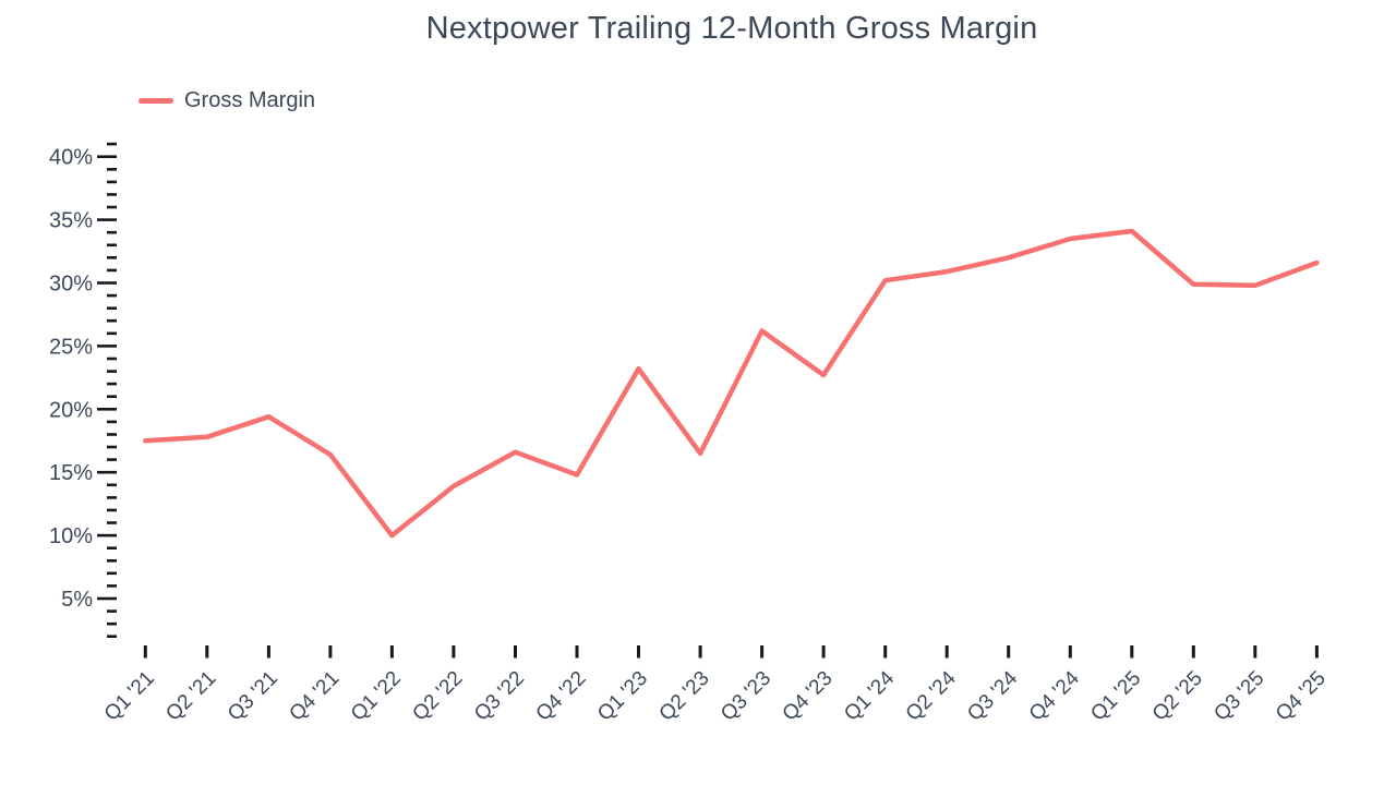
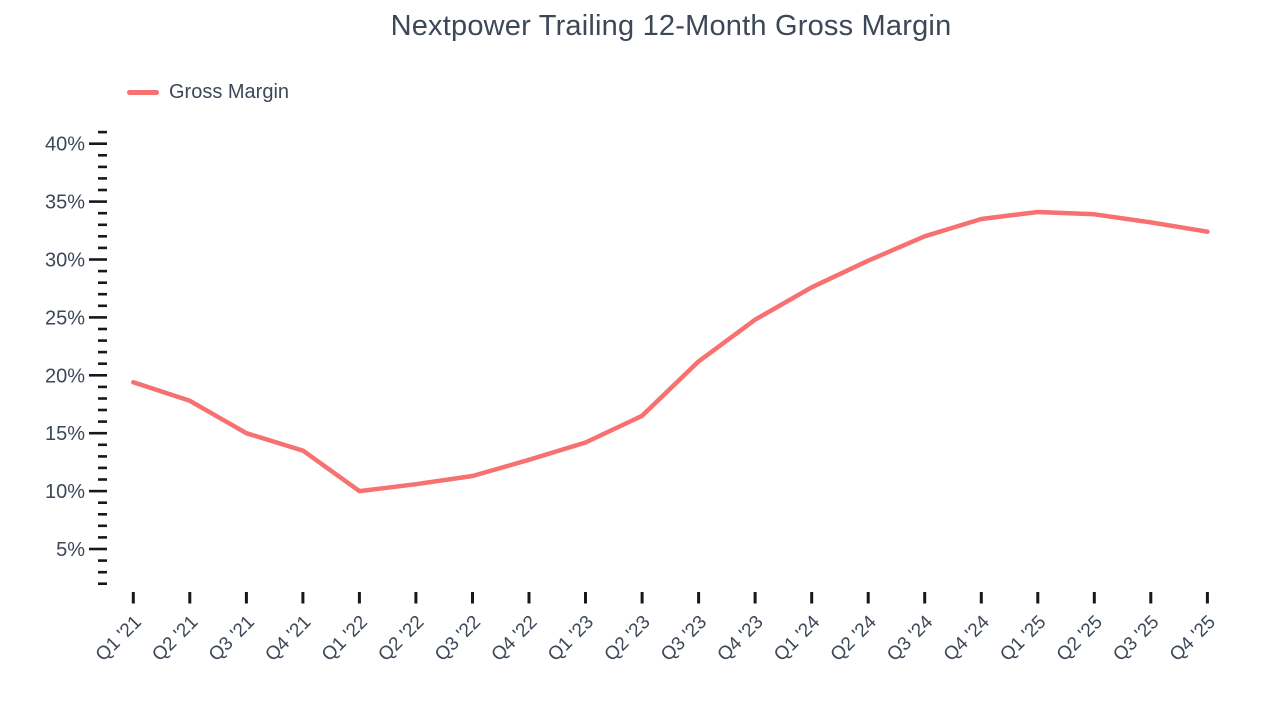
Q1 '21: 17.5% -> 19.4%
Q3 '21: 19.4% -> 15.0%
Q4 '21: 16.4% -> 13.5%
Q2 '22: 13.9% -> 10.6%
Q3 '22: 16.6% -> 11.3%
Q4 '22: 14.8% -> 12.7%
Q1 '23: 23.2% -> 14.2%
Q3 '23: 26.2% -> 21.2%
Q4 '23: 22.7% -> 24.8%
Q1 '24: 30.2% -> 27.6%
Q2 '24: 30.9% -> 29.9%
Q2 '25: 29.9% -> 33.9%
Q3 '25: 29.8% -> 33.2%
Q4 '25: 31.6% -> 32.4%
